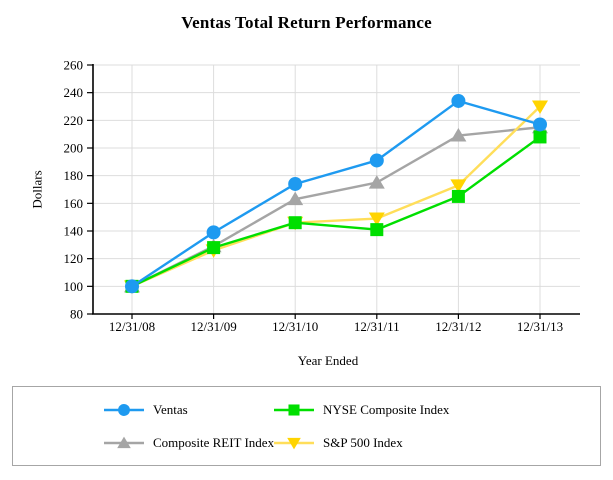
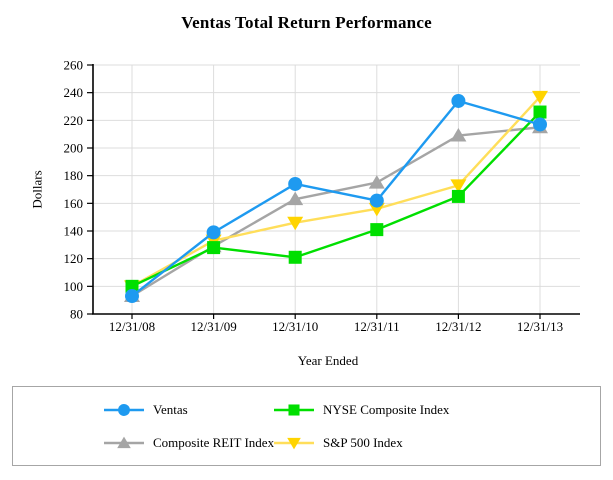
Ventas/12/31/08: 100 -> 93
Composite REIT Index/12/31/08: 100 -> 93
S&P 500 Index/12/31/09: 126 -> 133
NYSE Composite Index/12/31/10: 146 -> 121
Ventas/12/31/11: 191 -> 162
S&P 500 Index/12/31/11: 149 -> 156
NYSE Composite Index/12/31/13: 208 -> 226
S&P 500 Index/12/31/13: 230 -> 237
